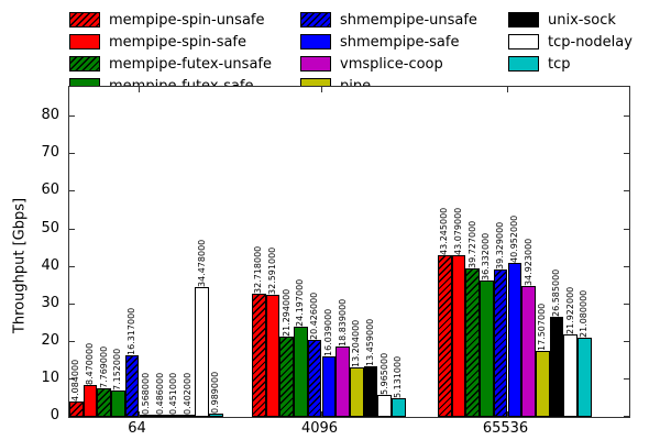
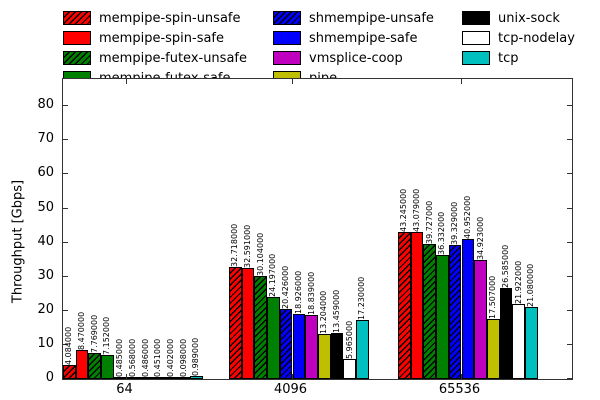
shmempipe-unsafe/64: 16.317000 -> 0.485000
tcp-nodelay/64: 34.478000 -> 0.098000
mempipe-futex-unsafe/4096: 21.294000 -> 30.104000
shmempipe-safe/4096: 16.039000 -> 18.926000
tcp/4096: 5.131000 -> 17.230000
